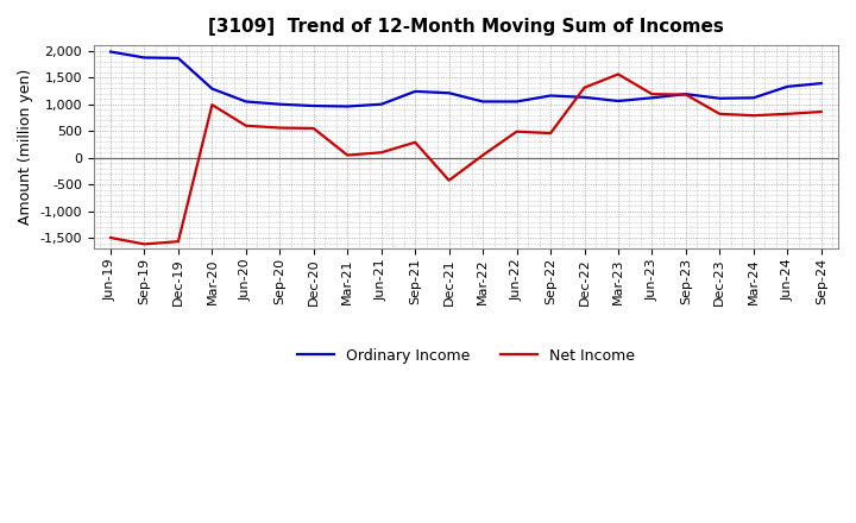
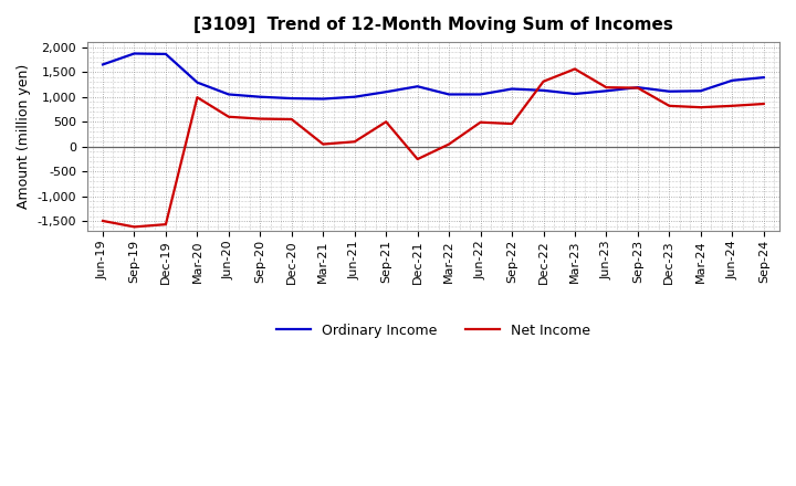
Ordinary Income/Jun-19: 1,980 -> 1,650
Ordinary Income/Sep-21: 1,240 -> 1,100
Net Income/Sep-21: 290 -> 500
Net Income/Dec-21: -420 -> -250
